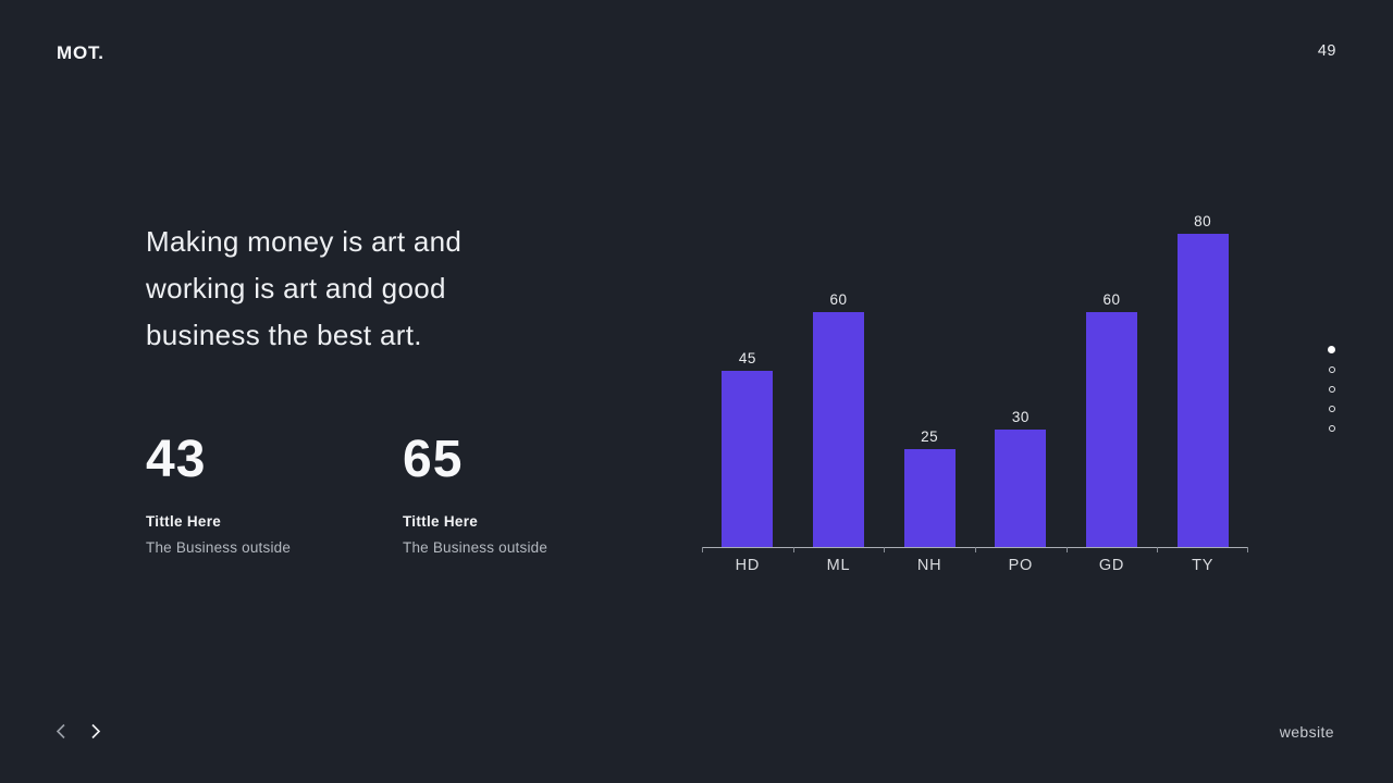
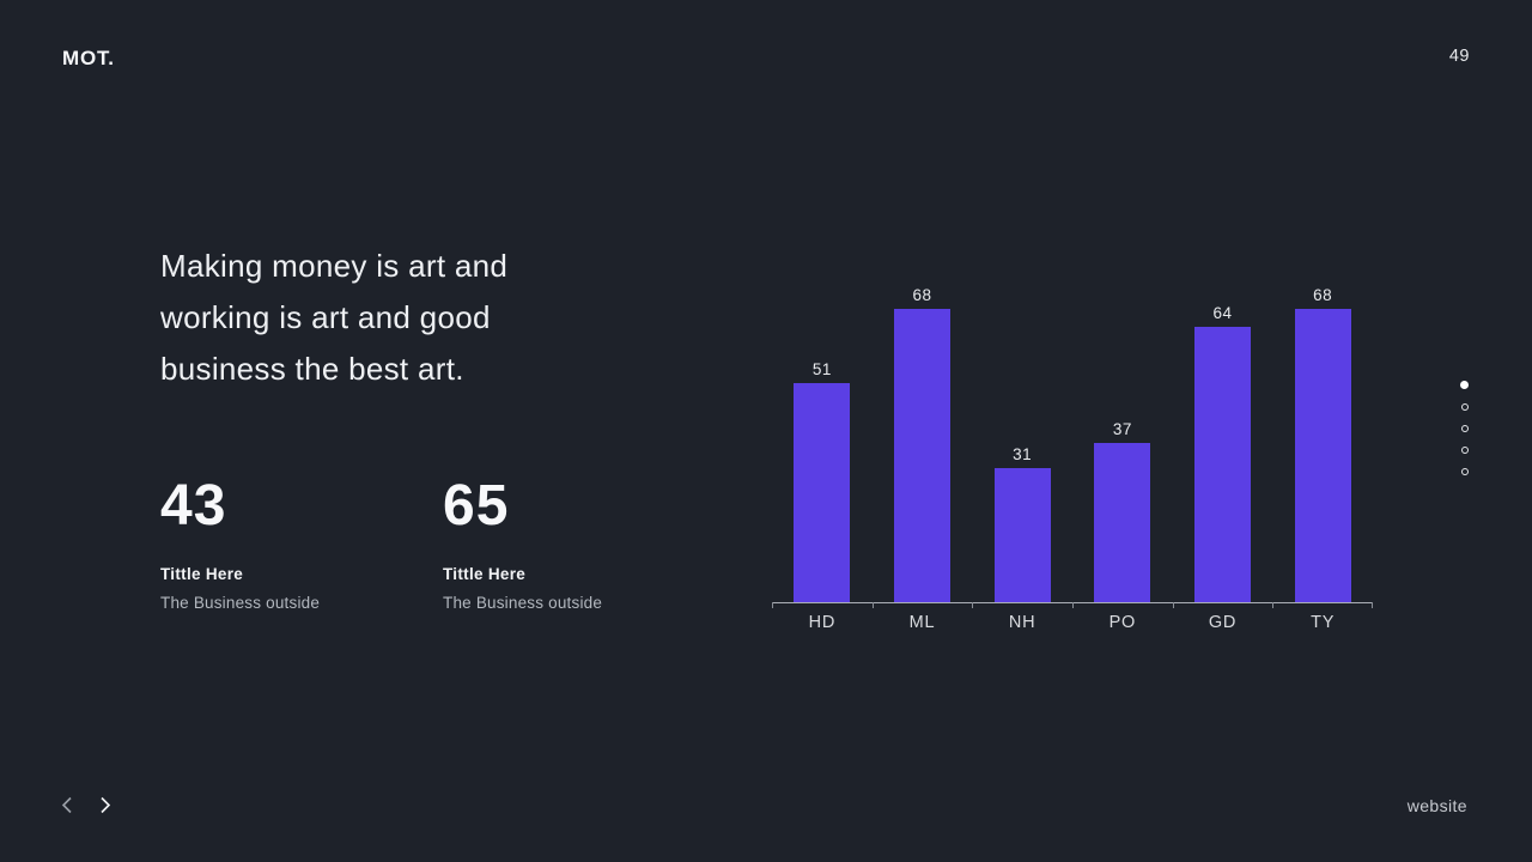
HD: 45 -> 51
ML: 60 -> 68
NH: 25 -> 31
PO: 30 -> 37
GD: 60 -> 64
TY: 80 -> 68
